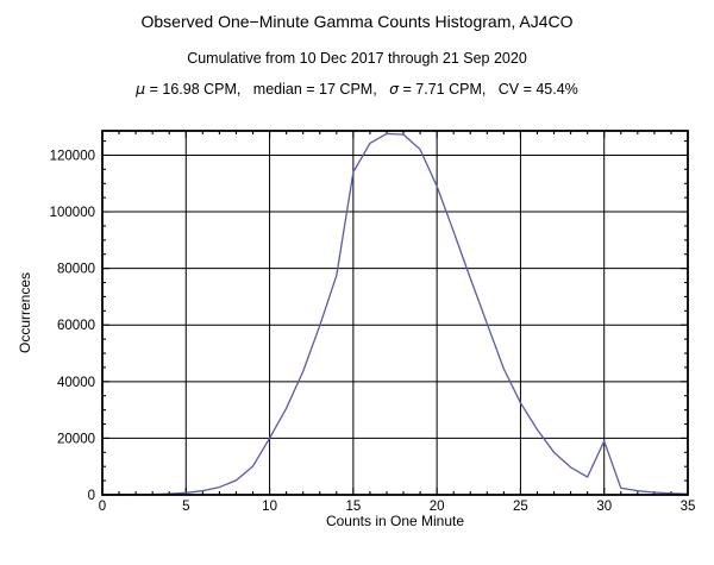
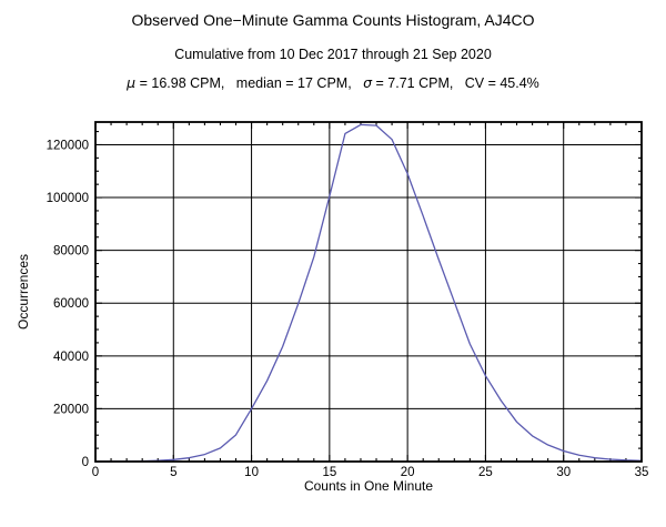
15: 114000 -> 100000
30: 19000 -> 4000
